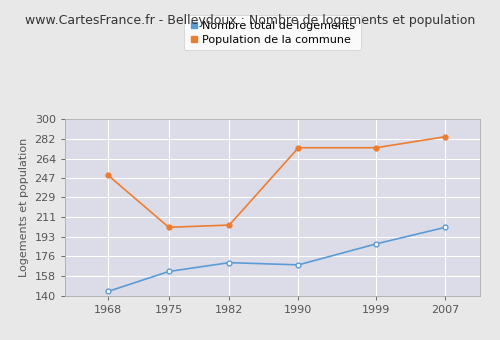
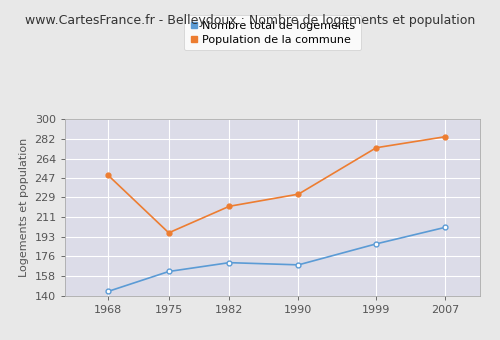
Population de la commune/1975: 202 -> 197
Population de la commune/1982: 204 -> 221
Population de la commune/1990: 274 -> 232
